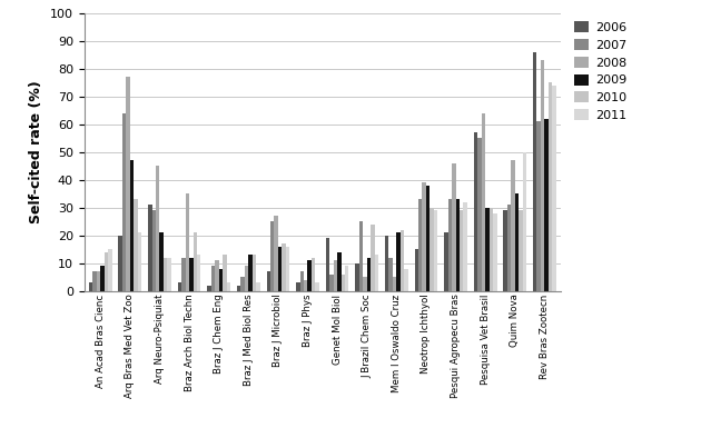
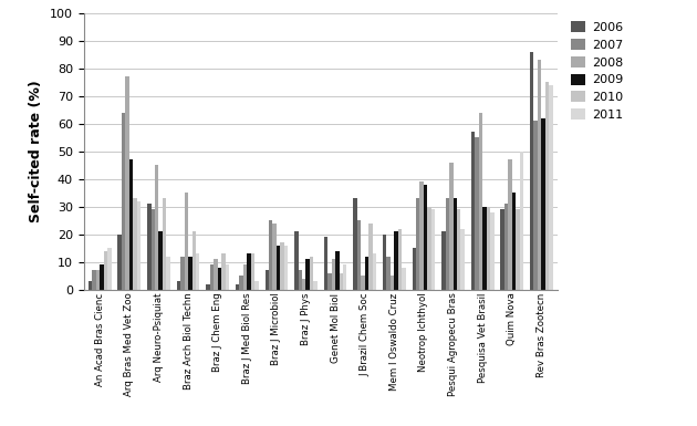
2011/Arq Bras Med Vet Zoo: 21 -> 32
2010/Arq Neuro-Psiquiat: 12 -> 33
2011/Braz J Chem Eng: 3 -> 9
2008/Braz J Microbiol: 27 -> 24
2006/Braz J Phys: 3 -> 21
2006/J Brazil Chem Soc: 10 -> 33
2011/Pesqui Agropecu Bras: 32 -> 22
